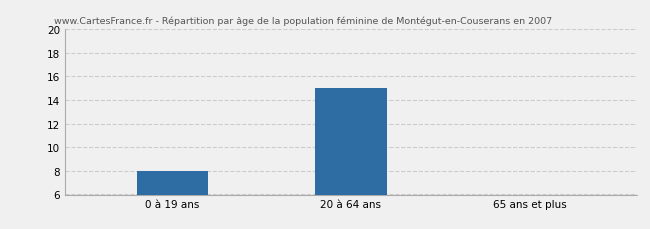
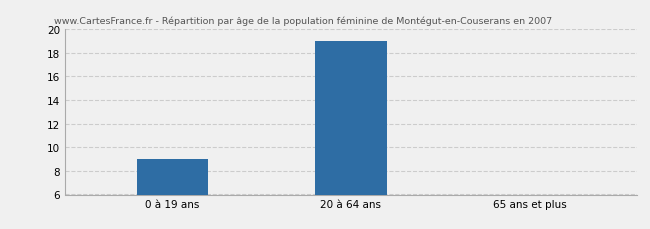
0 à 19 ans: 8 -> 9
20 à 64 ans: 15 -> 19
